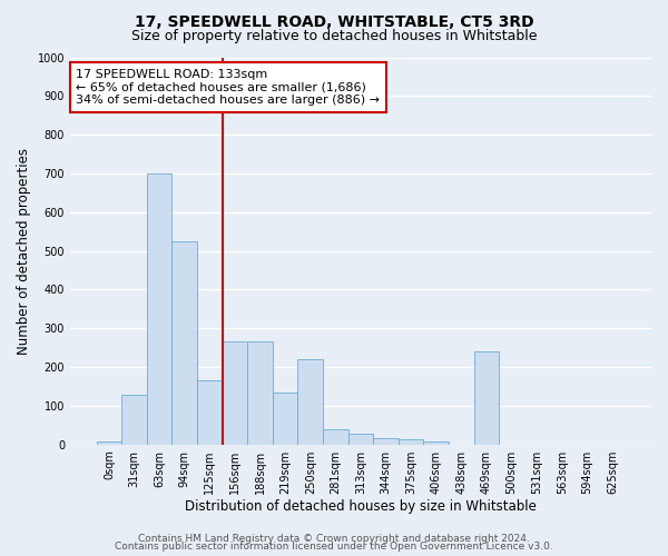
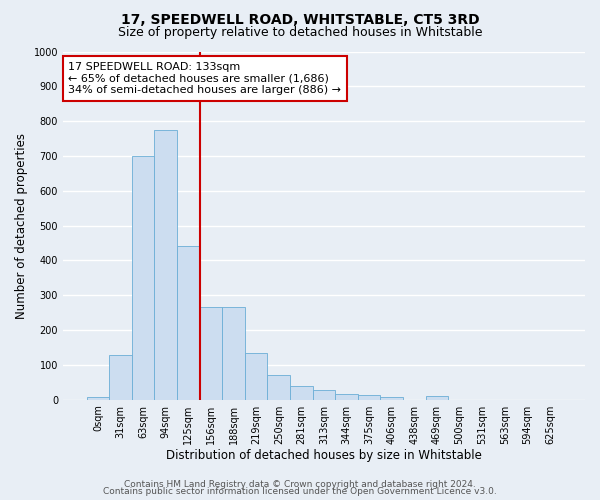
94sqm: 525 -> 775
125sqm: 165 -> 440
250sqm: 220 -> 70
469sqm: 240 -> 10
